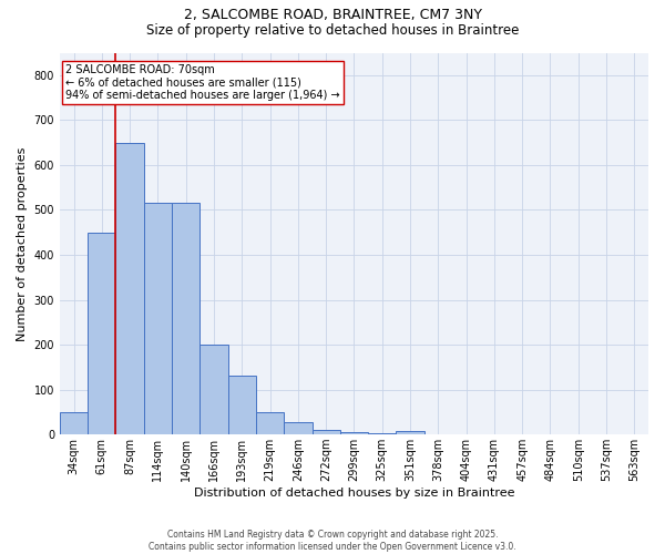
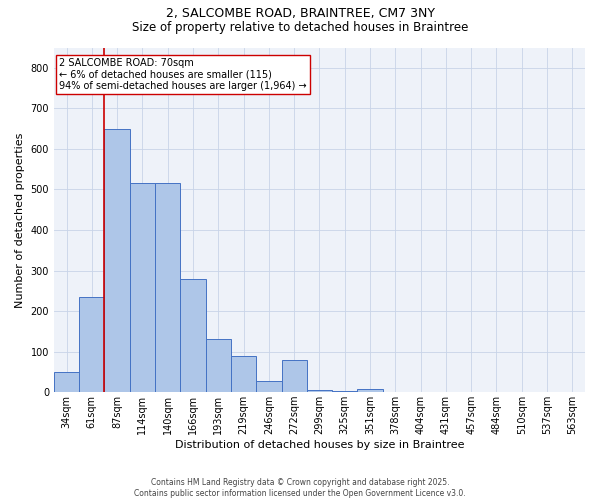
61sqm: 450 -> 235
166sqm: 200 -> 280
219sqm: 50 -> 90
272sqm: 10 -> 80
